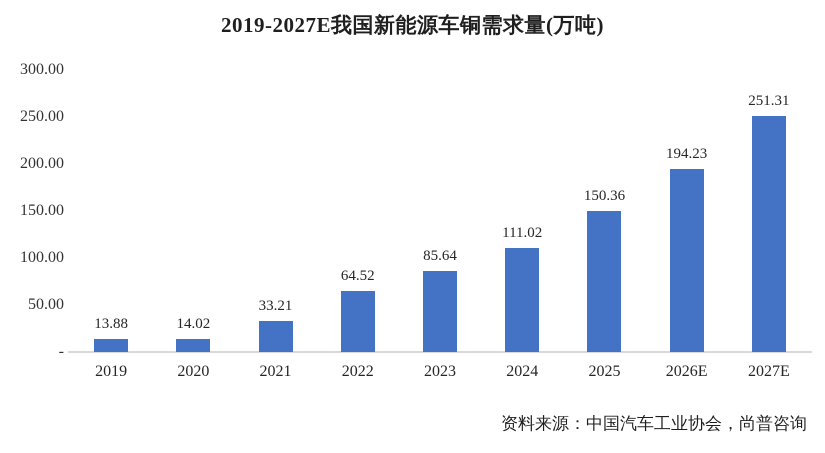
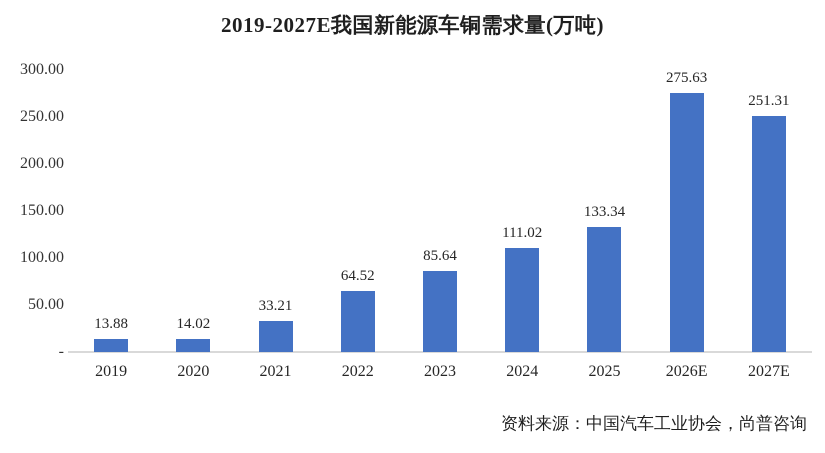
2025: 150.36 -> 133.34
2026E: 194.23 -> 275.63
